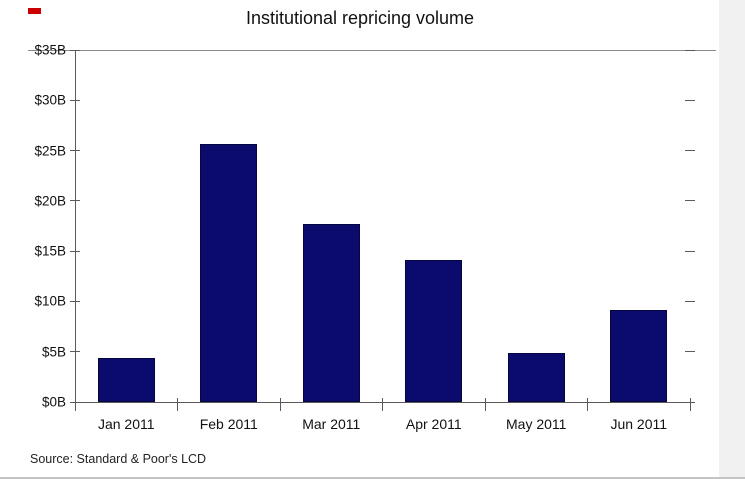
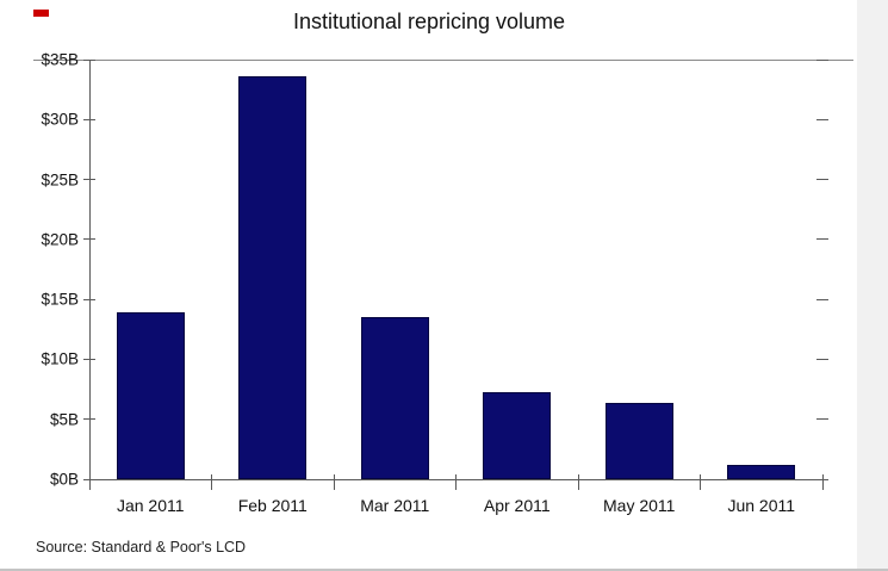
Jan 2011: $4.4B -> $13.9B
Feb 2011: $25.7B -> $33.6B
Mar 2011: $17.7B -> $13.5B
Apr 2011: $14.1B -> $7.3B
May 2011: $4.9B -> $6.4B
Jun 2011: $9.1B -> $1.2B
